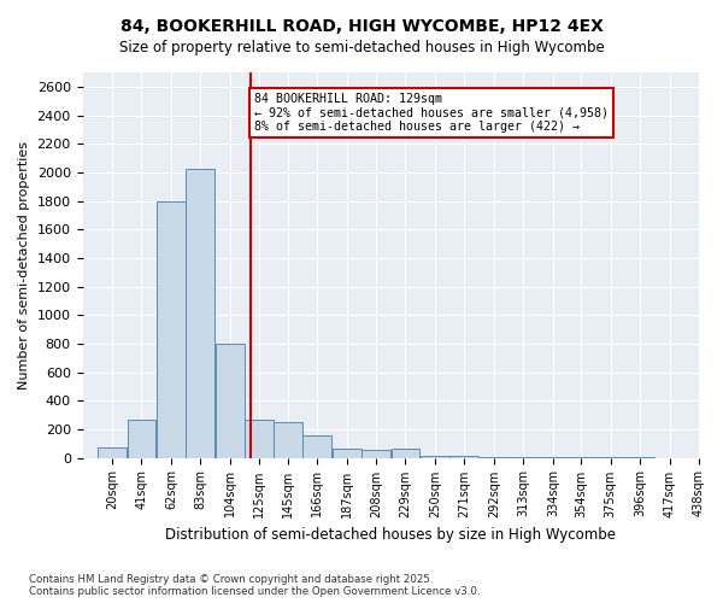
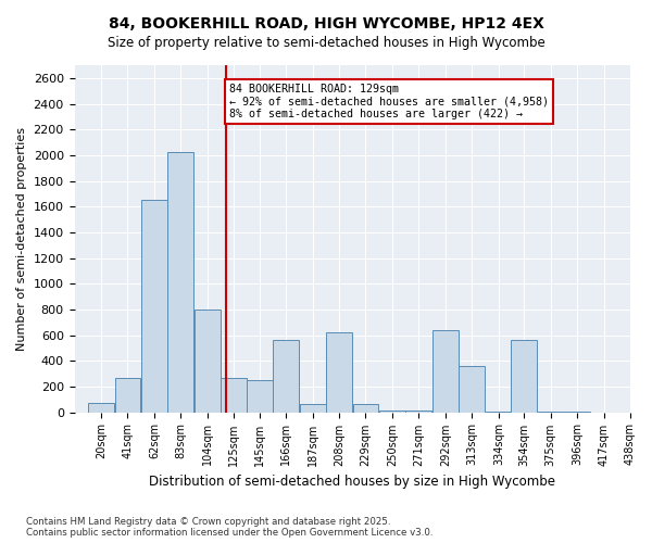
62sqm: 1800 -> 1650
166sqm: 160 -> 560
208sqm: 60 -> 620
292sqm: 0 -> 640
313sqm: 0 -> 360
354sqm: 0 -> 560
